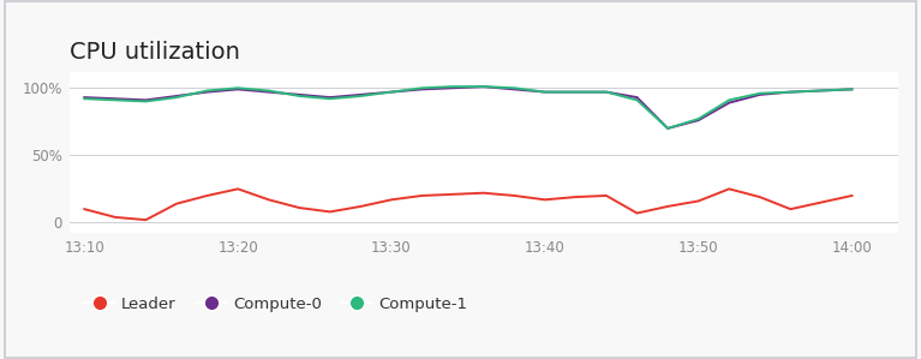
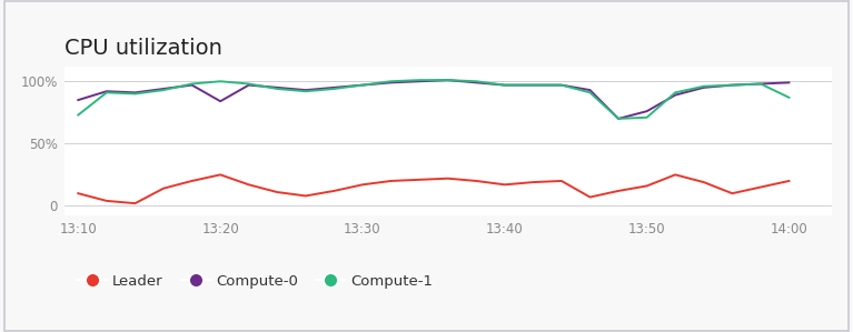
Compute-0/13:10: 93% -> 85%
Compute-1/13:10: 92% -> 73%
Compute-0/13:20: 99% -> 84%
Compute-1/13:50: 77% -> 71%
Compute-1/14:00: 99% -> 87%
